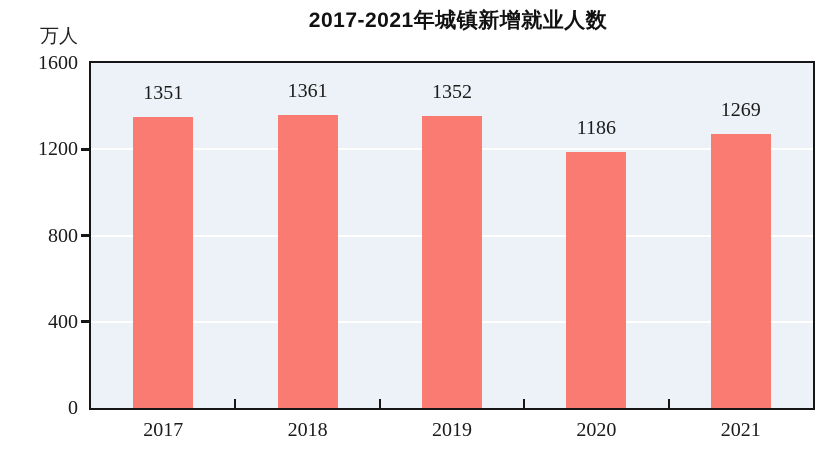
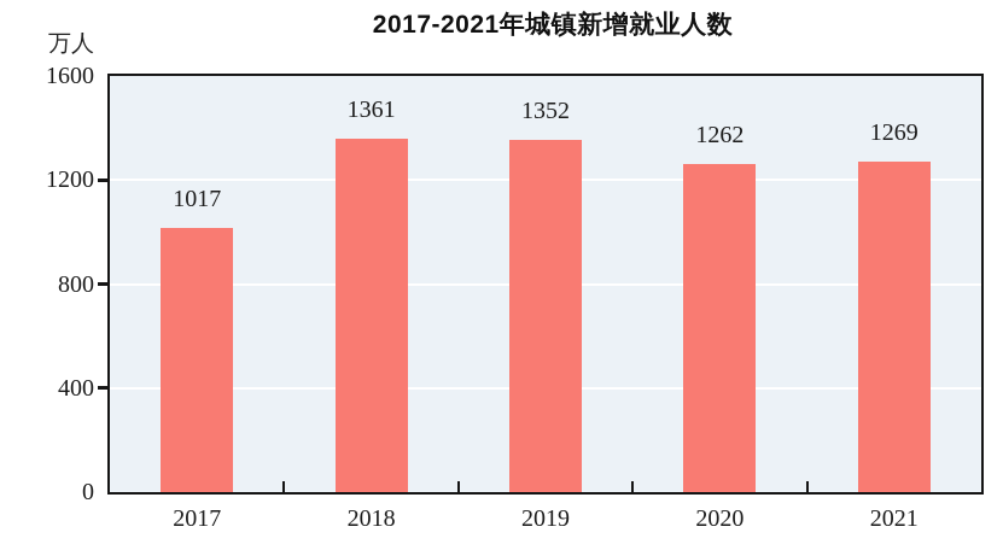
2017: 1351 -> 1017
2020: 1186 -> 1262
